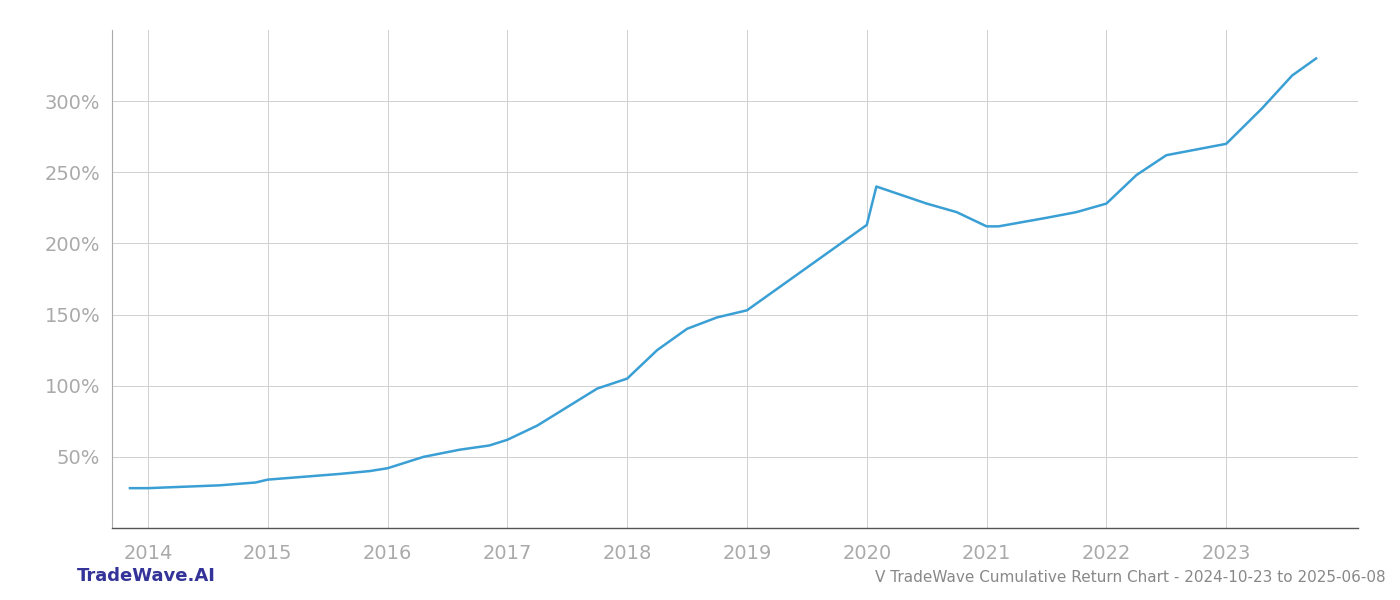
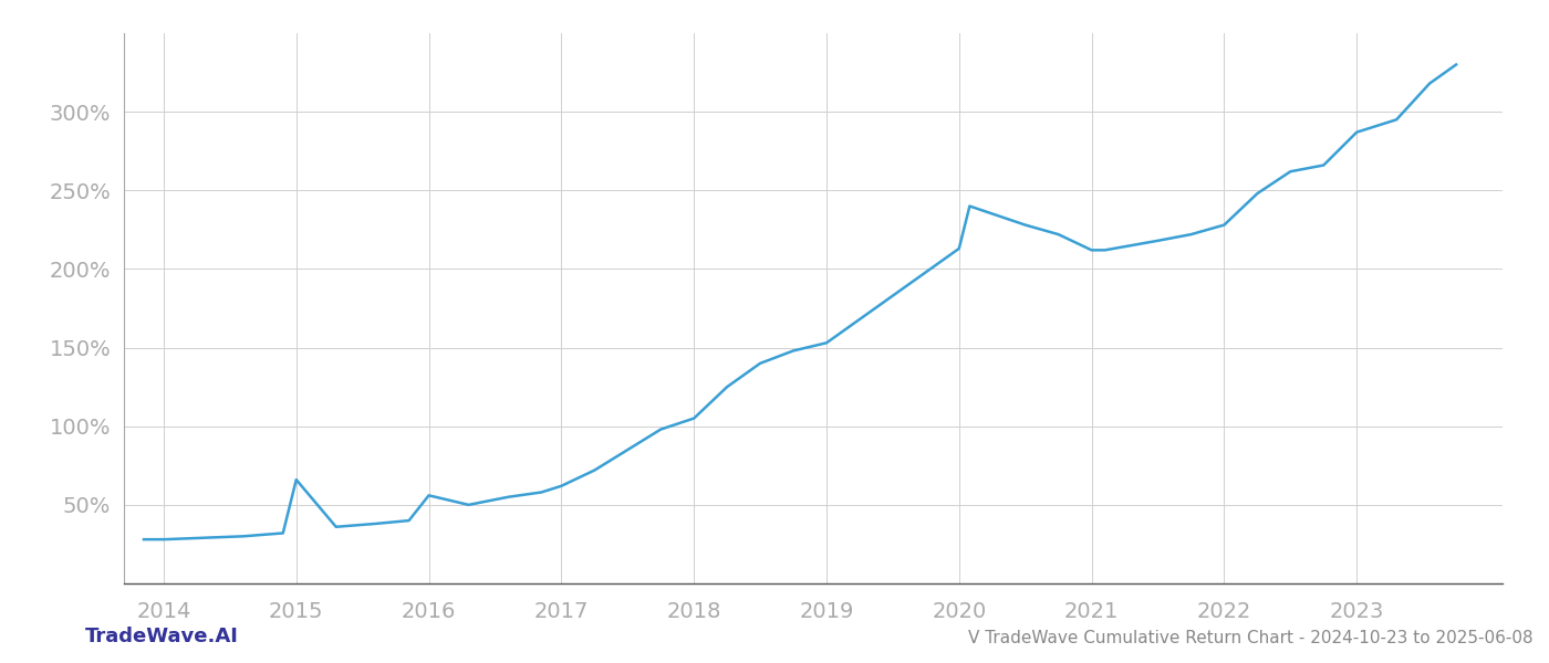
2015: 34% -> 66%
2016: 42% -> 56%
2023: 270% -> 287%
